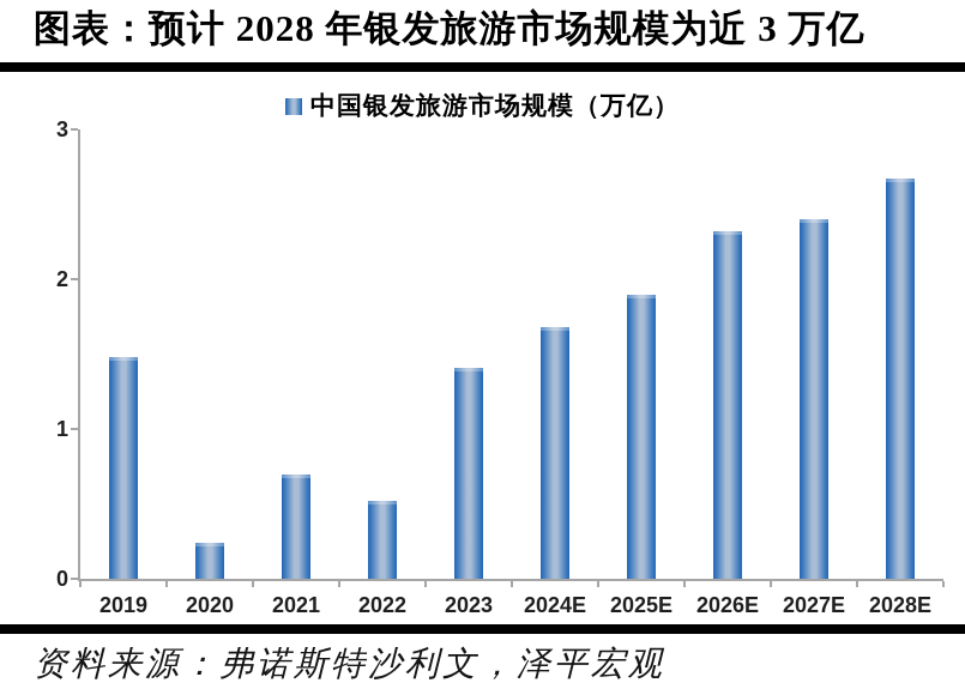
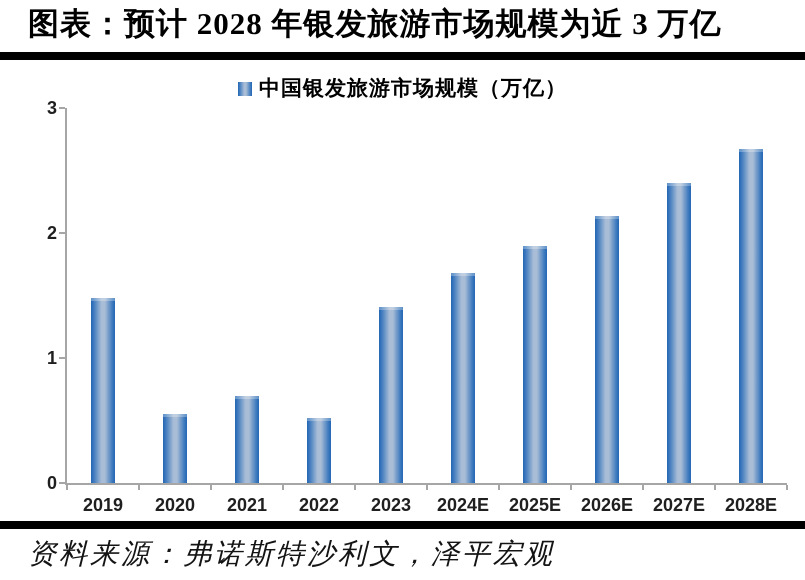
2020: 0.24 -> 0.55
2026E: 2.32 -> 2.14
